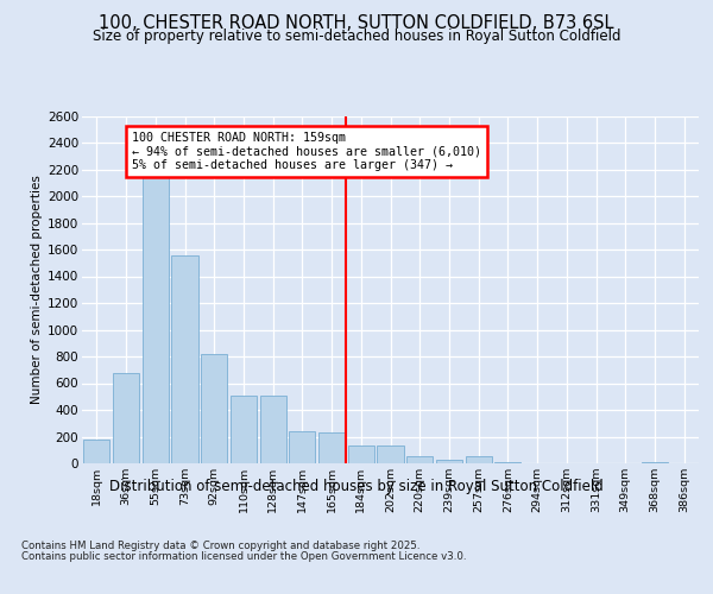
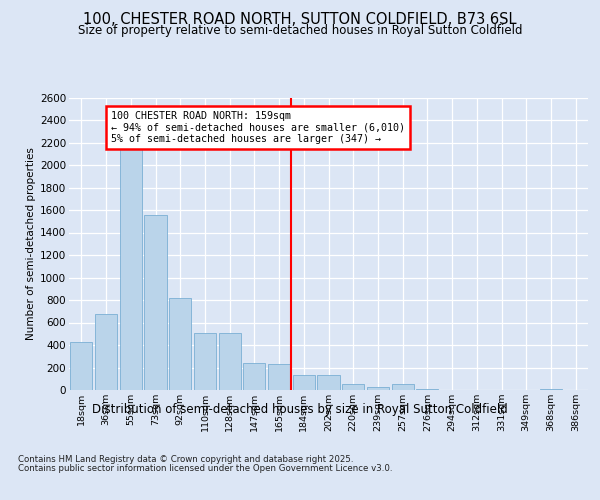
18sqm: 180 -> 430
